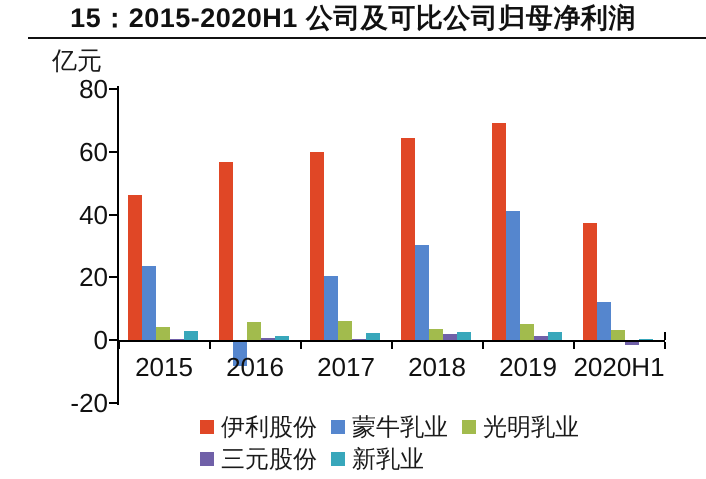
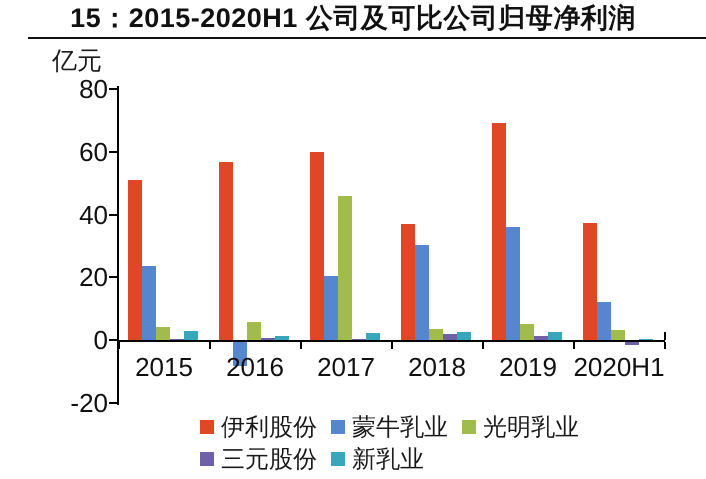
伊利股份/2015: 46 -> 51
光明乳业/2017: 6 -> 46
伊利股份/2018: 64 -> 37
蒙牛乳业/2019: 41 -> 36
